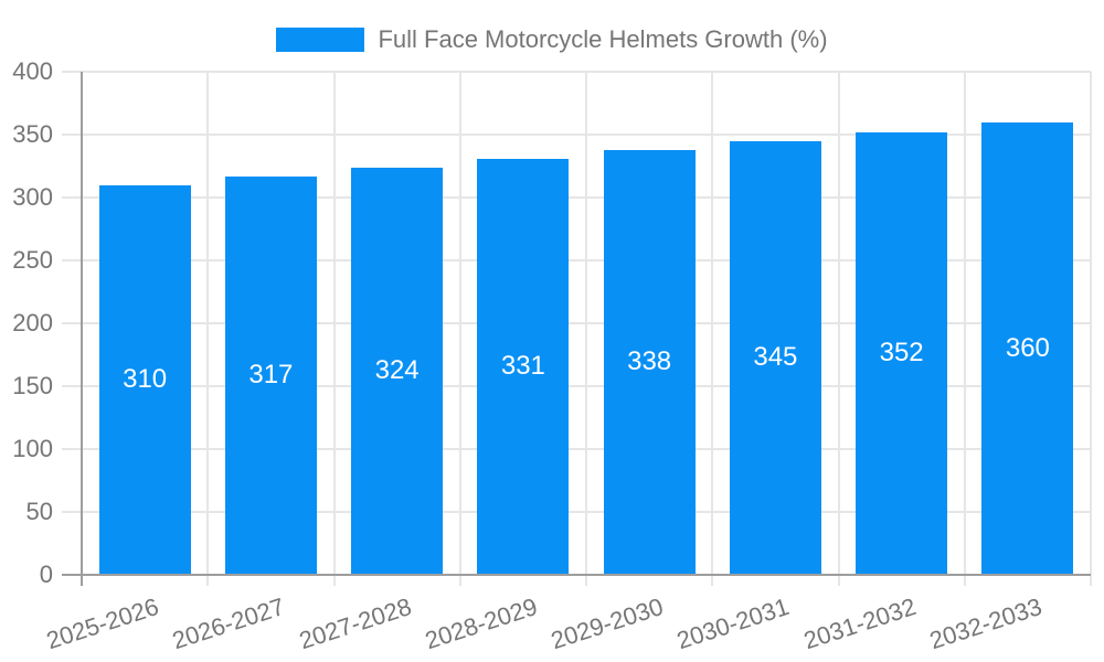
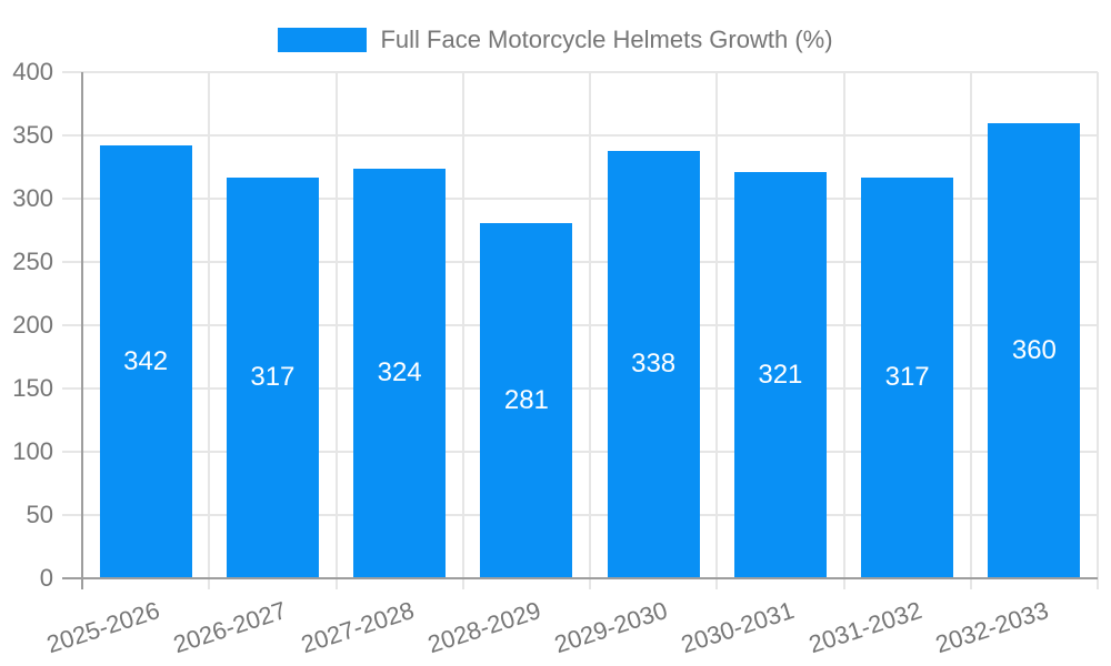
2025-2026: 310 -> 342
2028-2029: 331 -> 281
2030-2031: 345 -> 321
2031-2032: 352 -> 317
